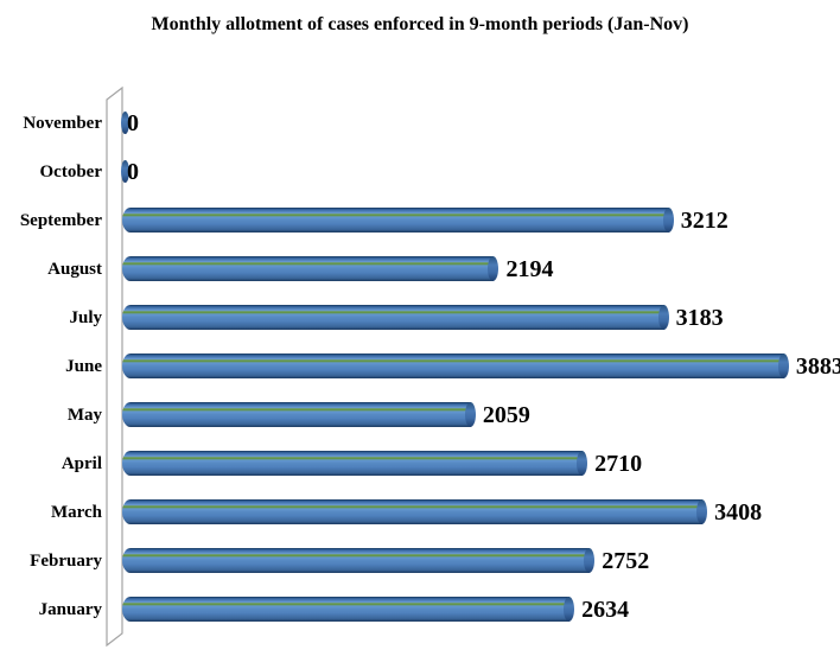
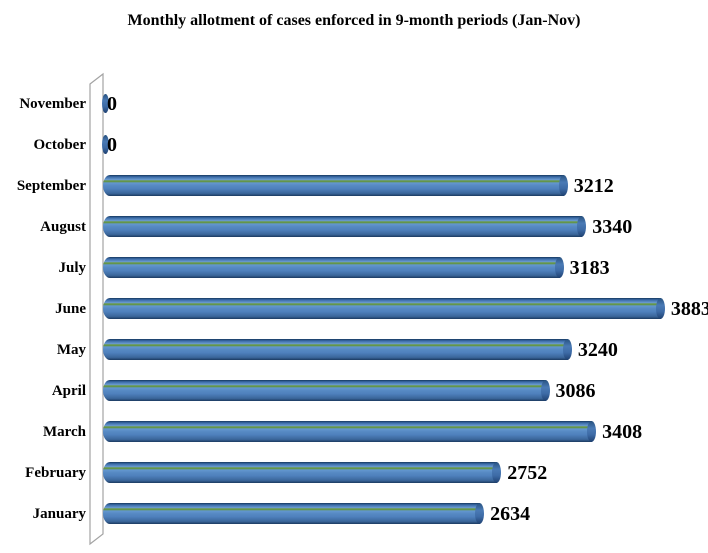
August: 2194 -> 3340
May: 2059 -> 3240
April: 2710 -> 3086
